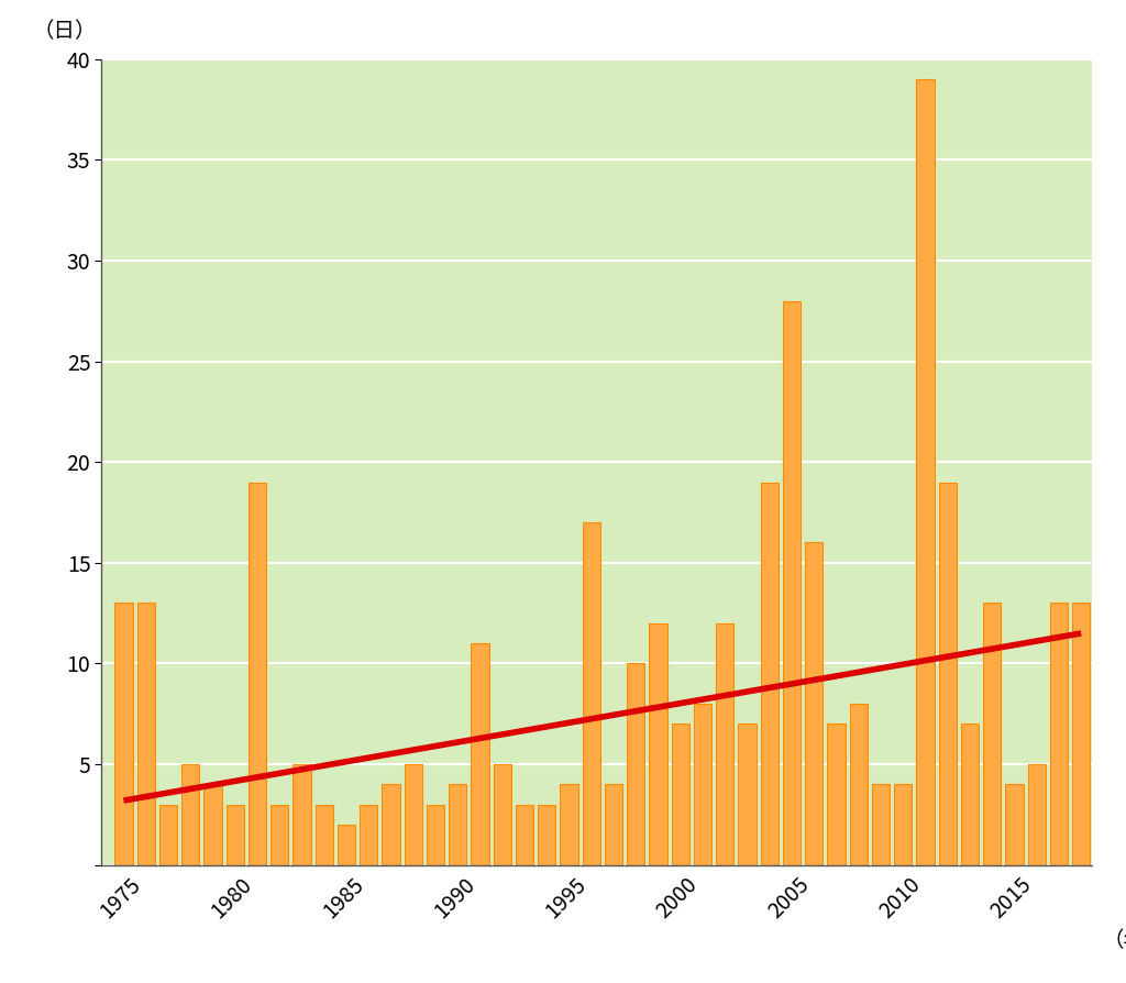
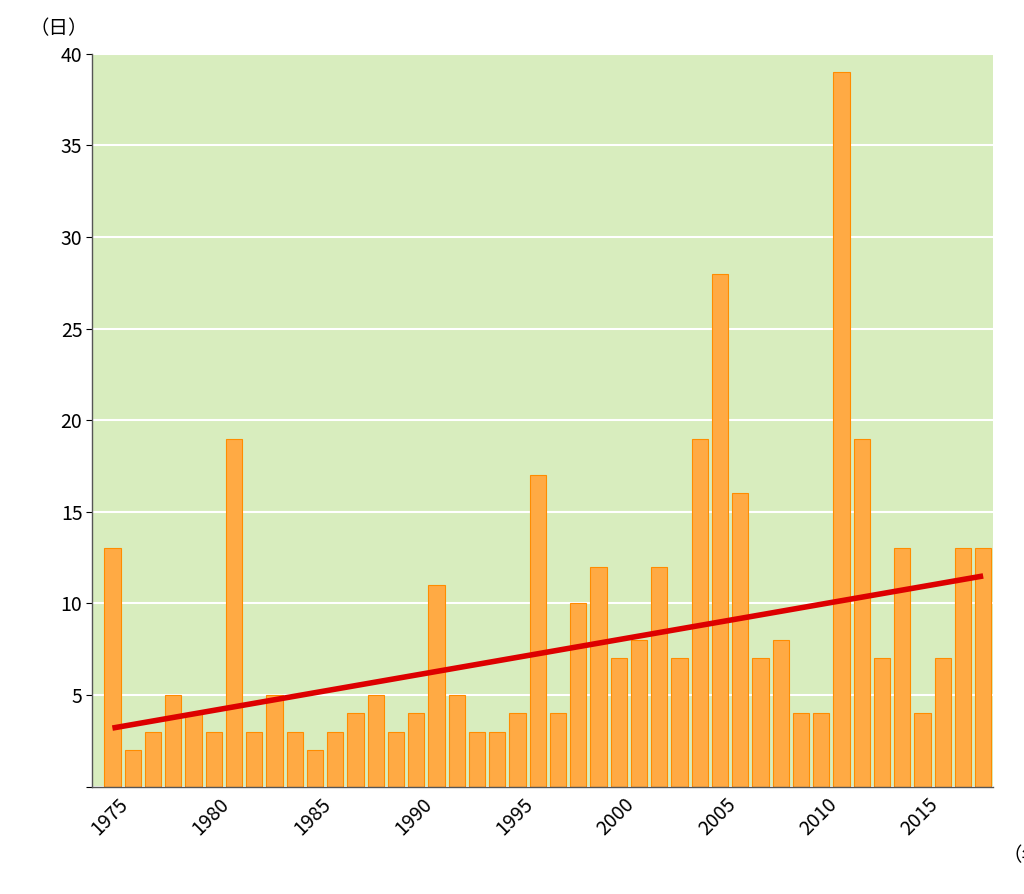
1975: 13 -> 2
2015: 5 -> 7
